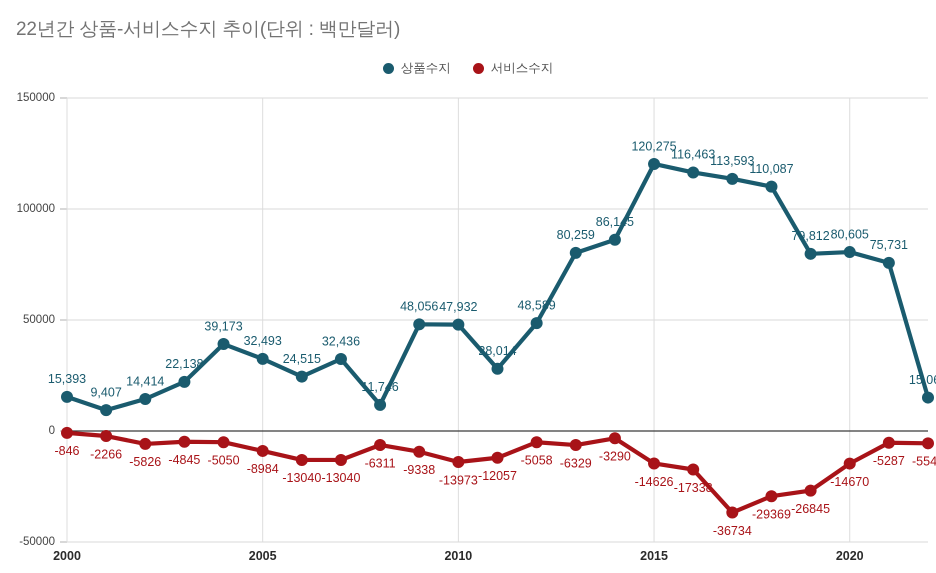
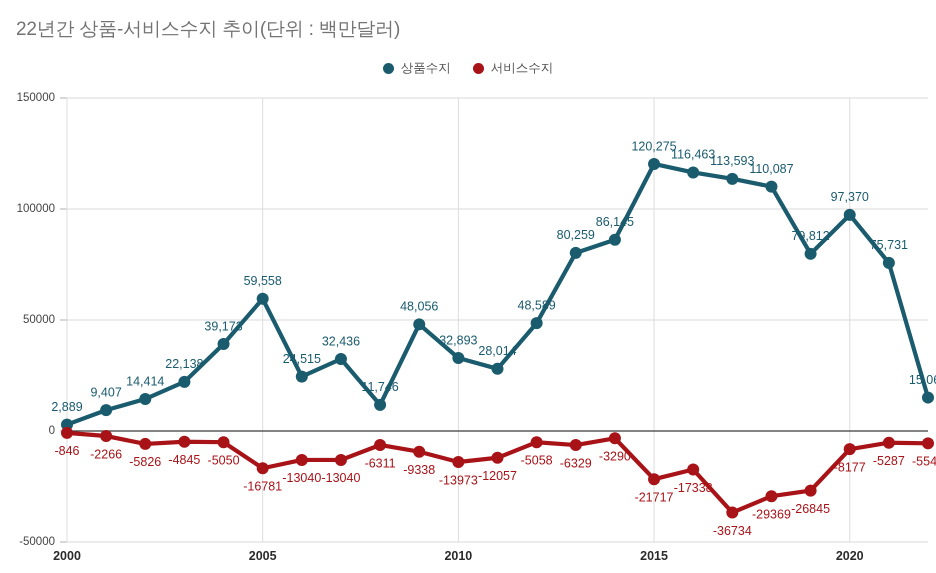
상품수지/2000: 15,393 -> 2,889
상품수지/2005: 32,493 -> 59,558
서비스수지/2005: -8984 -> -16781
상품수지/2010: 47,932 -> 32,893
서비스수지/2015: -14626 -> -21717
상품수지/2020: 80,605 -> 97,370
서비스수지/2020: -14670 -> -8177
